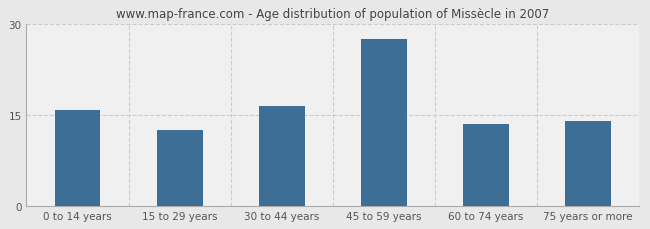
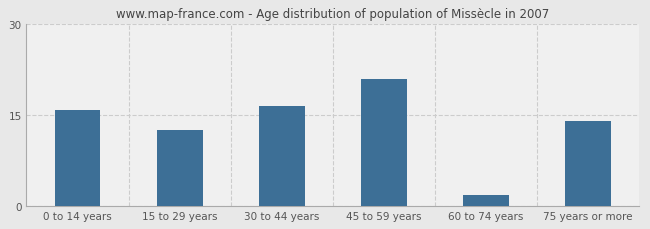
45 to 59 years: 27.5 -> 21.0
60 to 74 years: 13.5 -> 1.8
